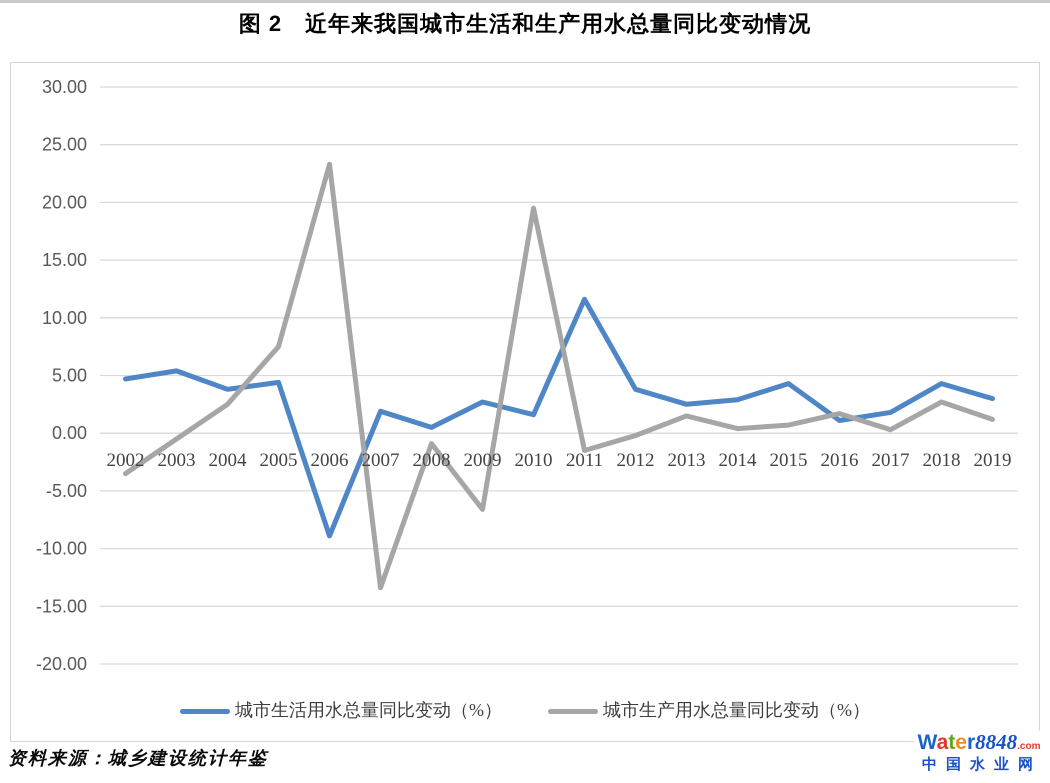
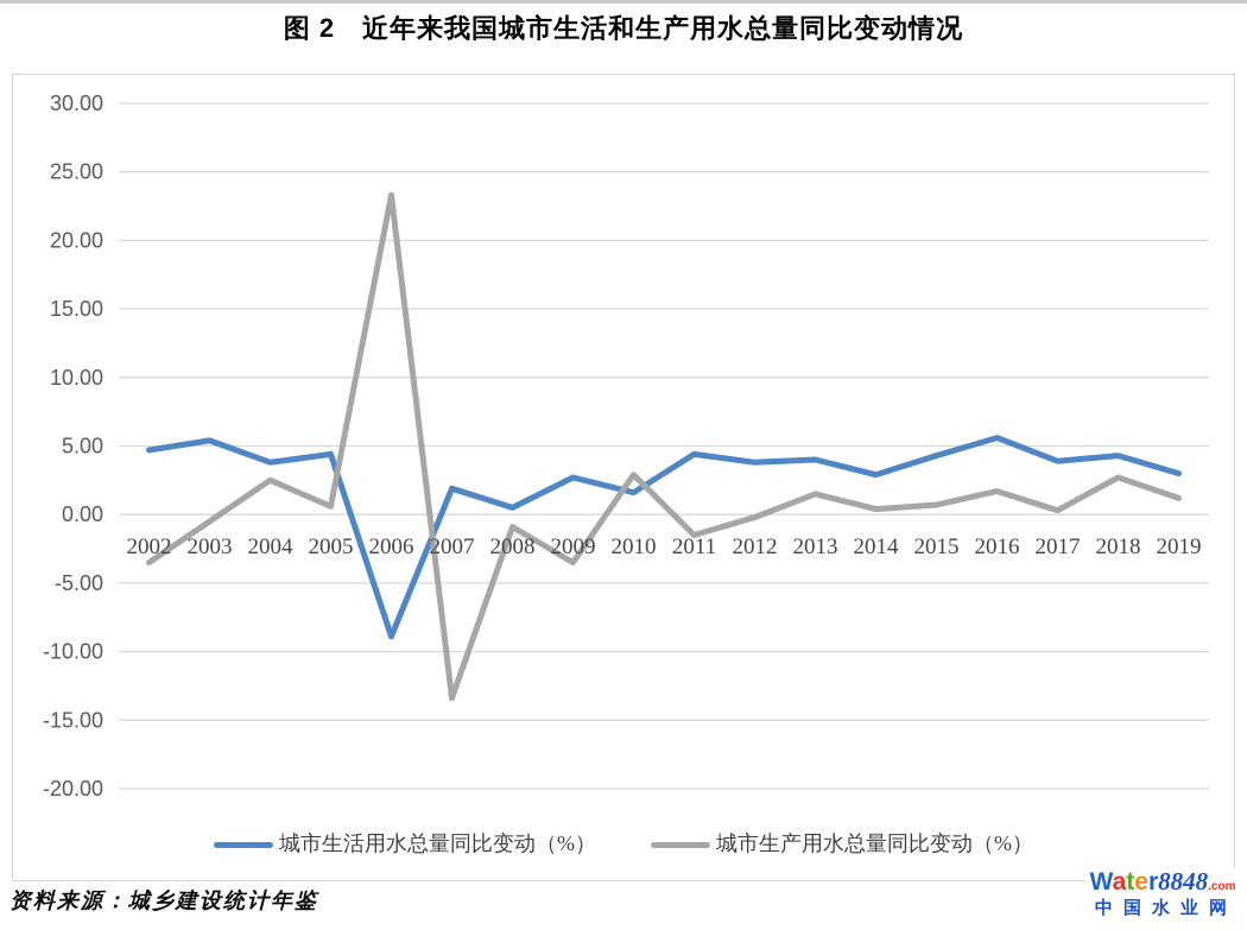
城市生产用水总量同比变动（%）/2005: 7.5 -> 0.6
城市生产用水总量同比变动（%）/2009: -6.6 -> -3.5
城市生产用水总量同比变动（%）/2010: 19.5 -> 2.9
城市生活用水总量同比变动（%）/2011: 11.6 -> 4.4
城市生活用水总量同比变动（%）/2013: 2.5 -> 4.0
城市生活用水总量同比变动（%）/2016: 1.1 -> 5.6
城市生活用水总量同比变动（%）/2017: 1.8 -> 3.9
